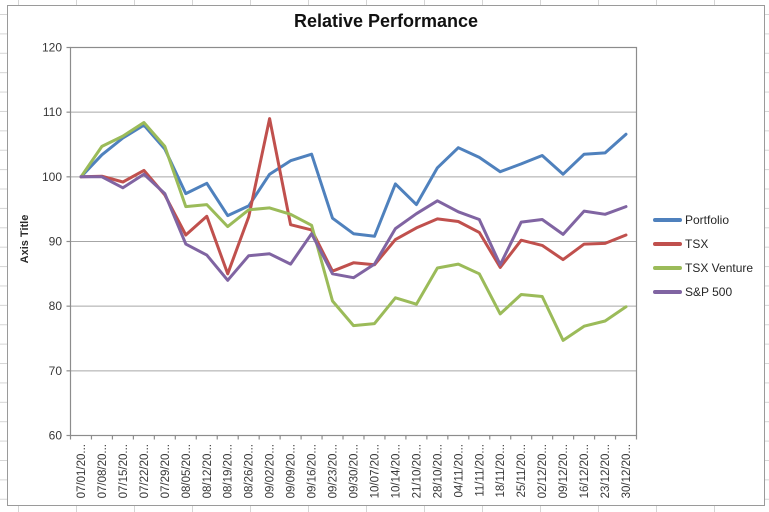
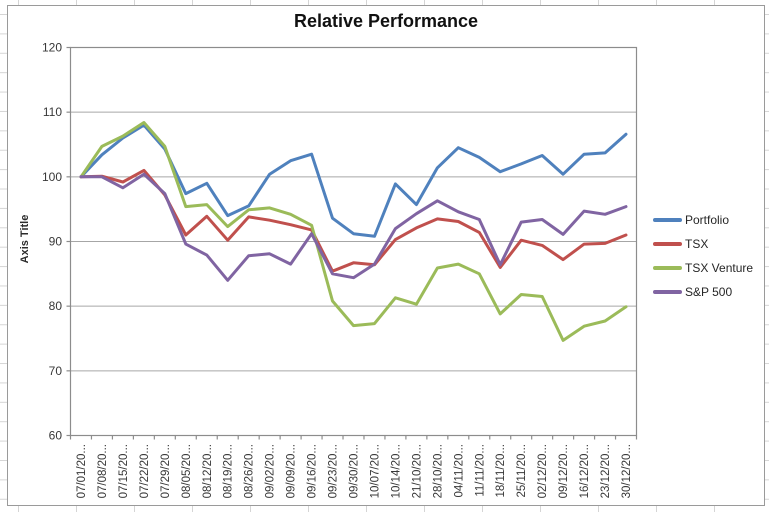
TSX/08/19/20...: 85 -> 90
TSX/09/02/20...: 109 -> 93
